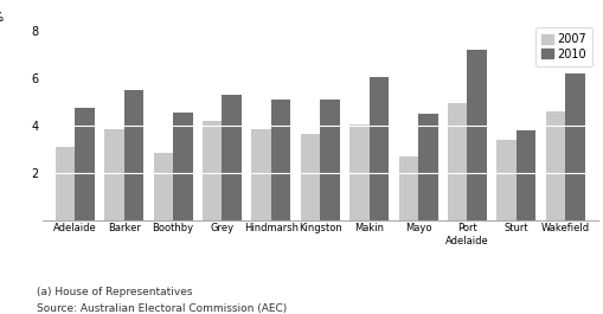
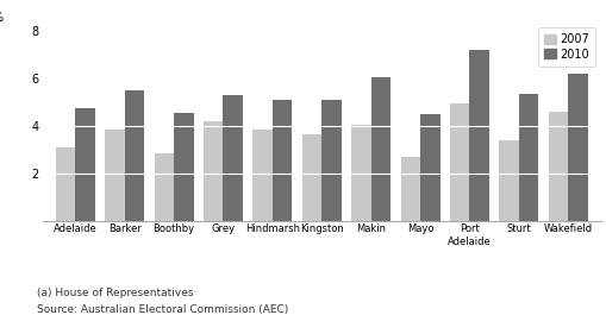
2010/Sturt: 3.8 -> 5.3
